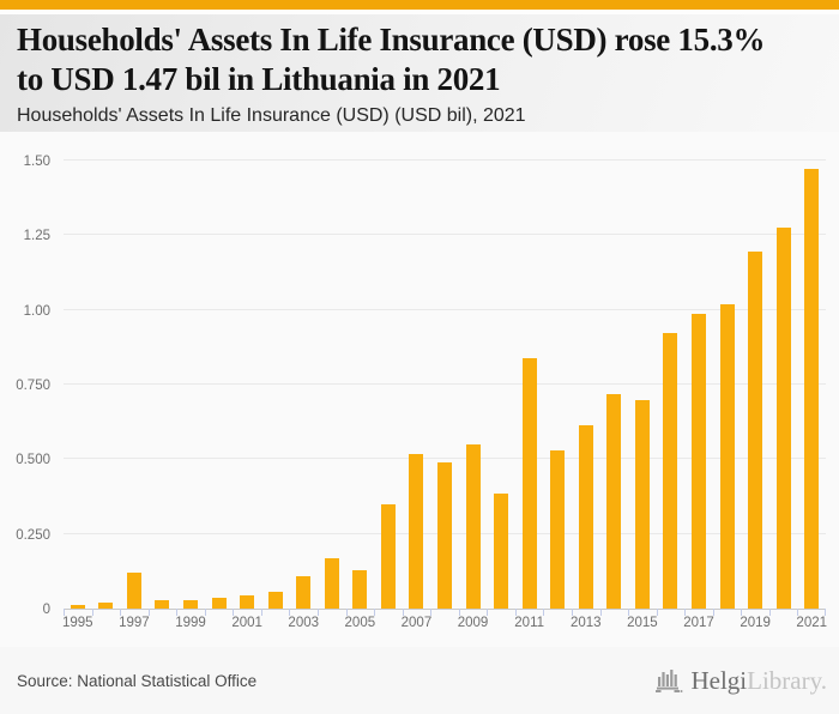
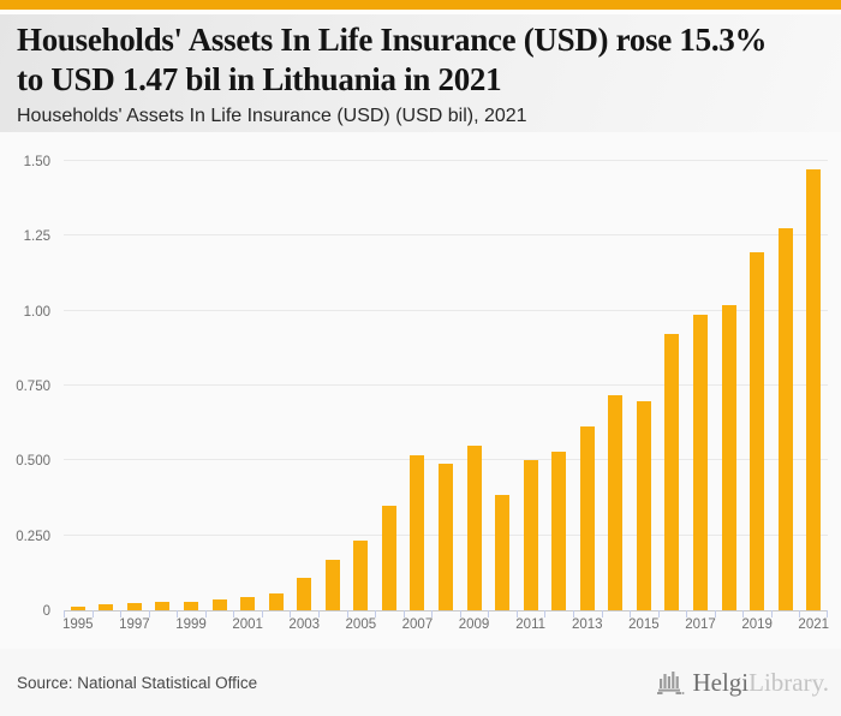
1997: 0.12 -> 0.02
2005: 0.13 -> 0.23
2011: 0.84 -> 0.50
